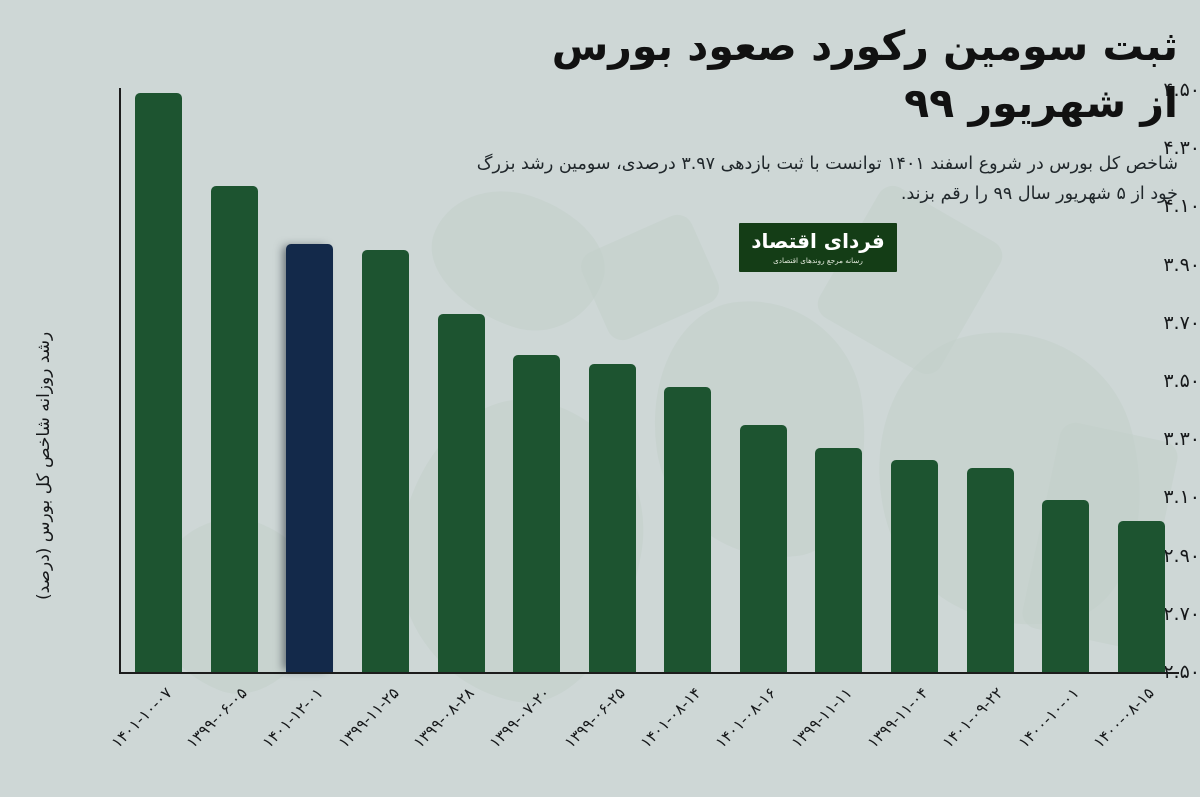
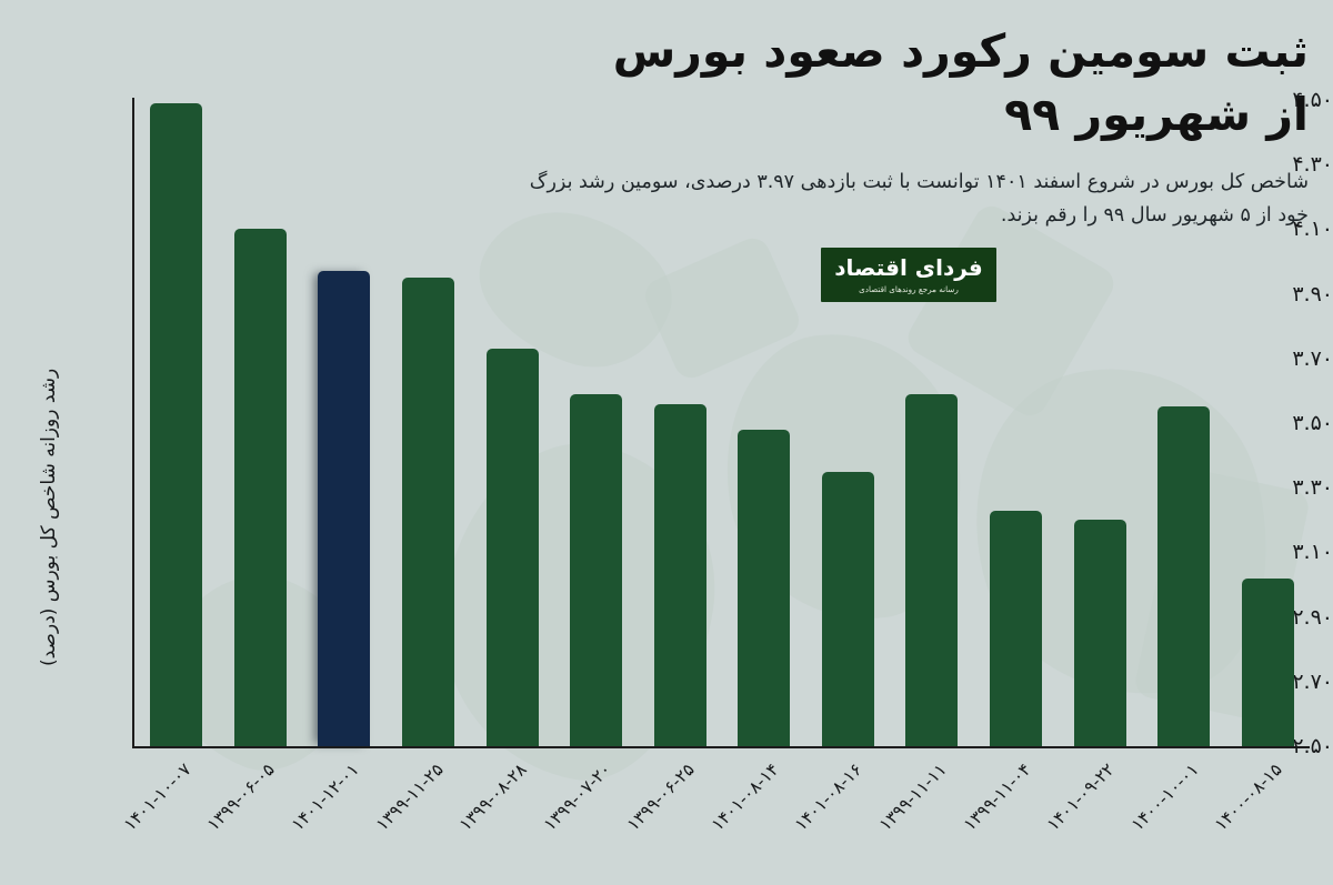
۱۳۹۹-۰۶-۰۵: 4.17 -> 4.10
۱۳۹۹-۱۱-۱۱: 3.27 -> 3.59
۱۴۰۰-۱۰-۰۱: 3.09 -> 3.55
